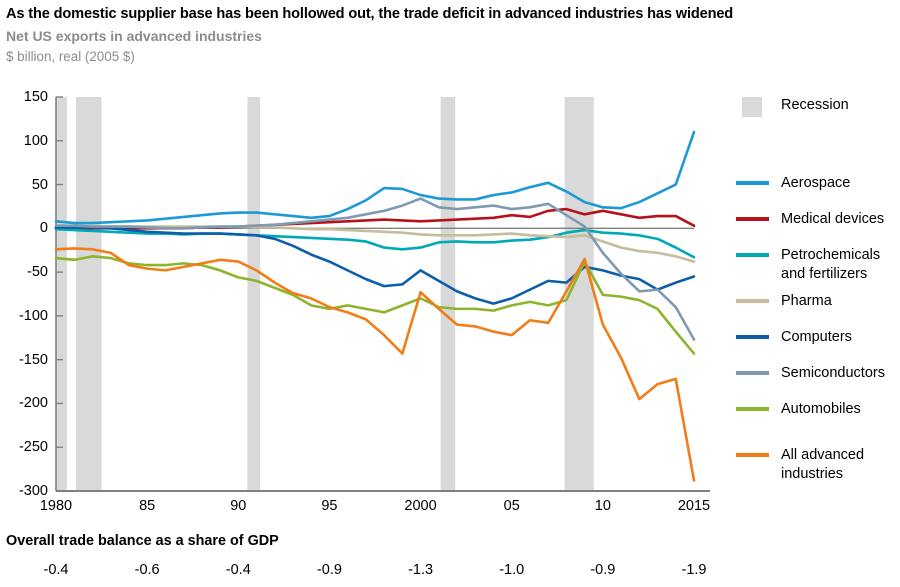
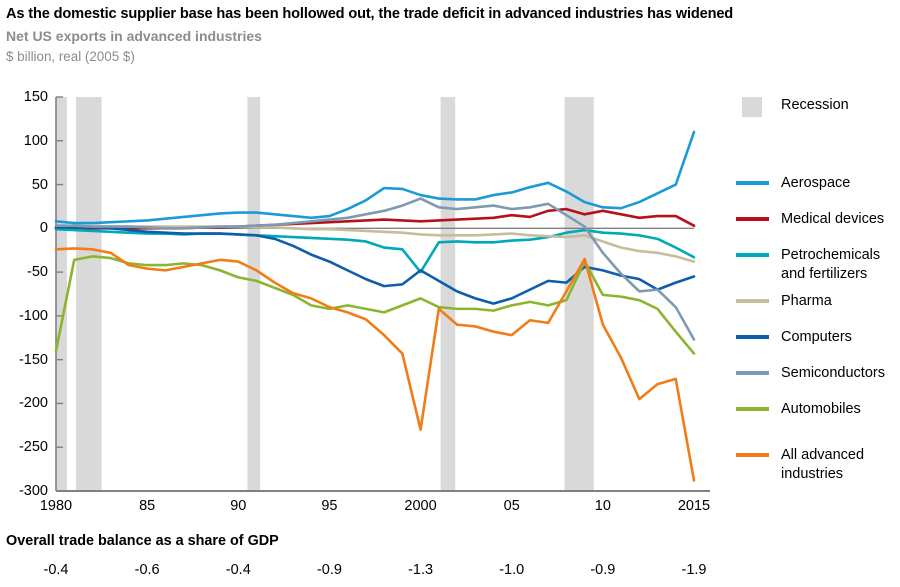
Automobiles/1980: -30 -> -140
Petrochemicals and fertilizers/2000: -20 -> -50
All advanced industries/2000: -70 -> -230
